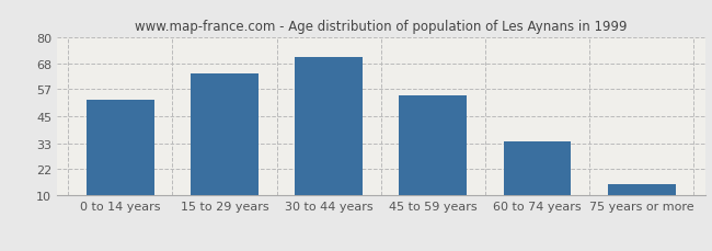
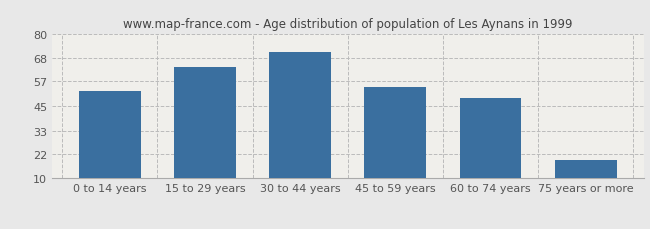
60 to 74 years: 34 -> 49
75 years or more: 15 -> 19
